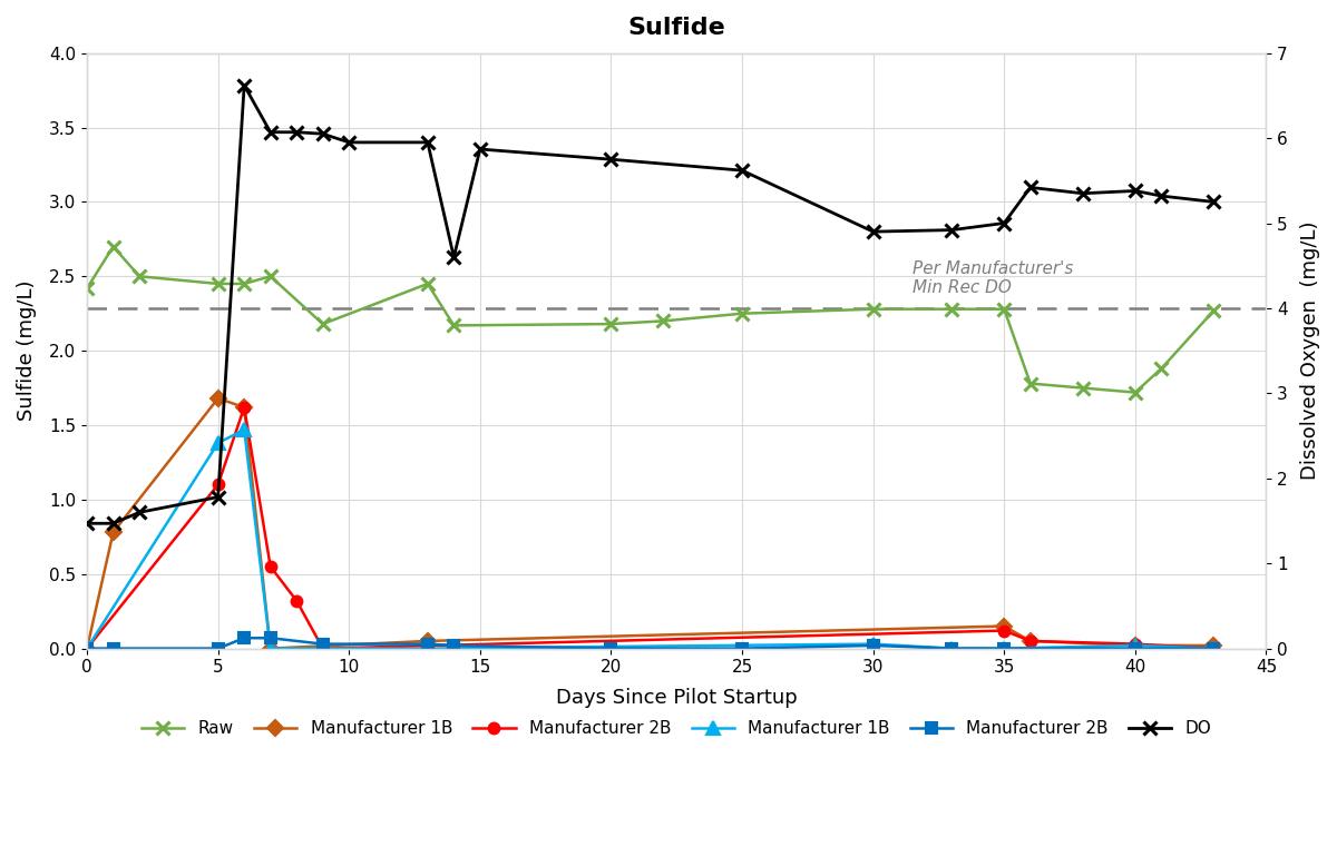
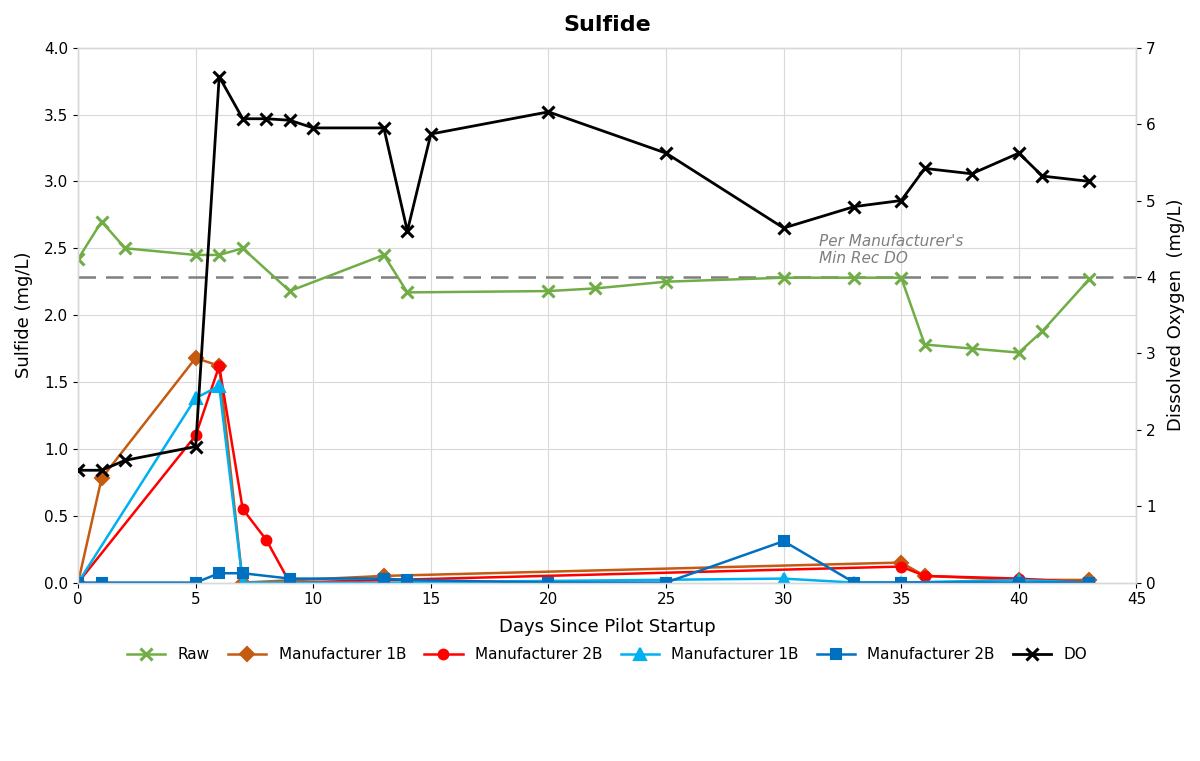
DO/20: 5.75 -> 6.16
Manufacturer 2B/30: 0.02 -> 0.31
DO/30: 4.90 -> 4.64
DO/40: 5.38 -> 5.62
